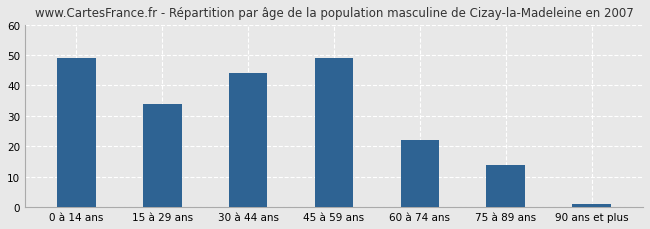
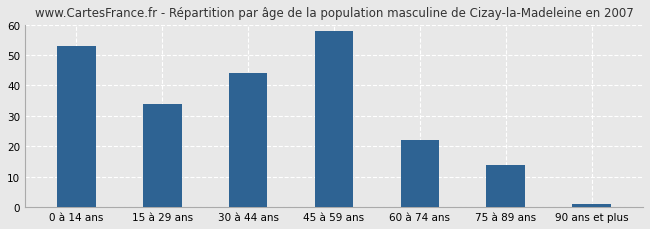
0 à 14 ans: 49 -> 53
45 à 59 ans: 49 -> 58
